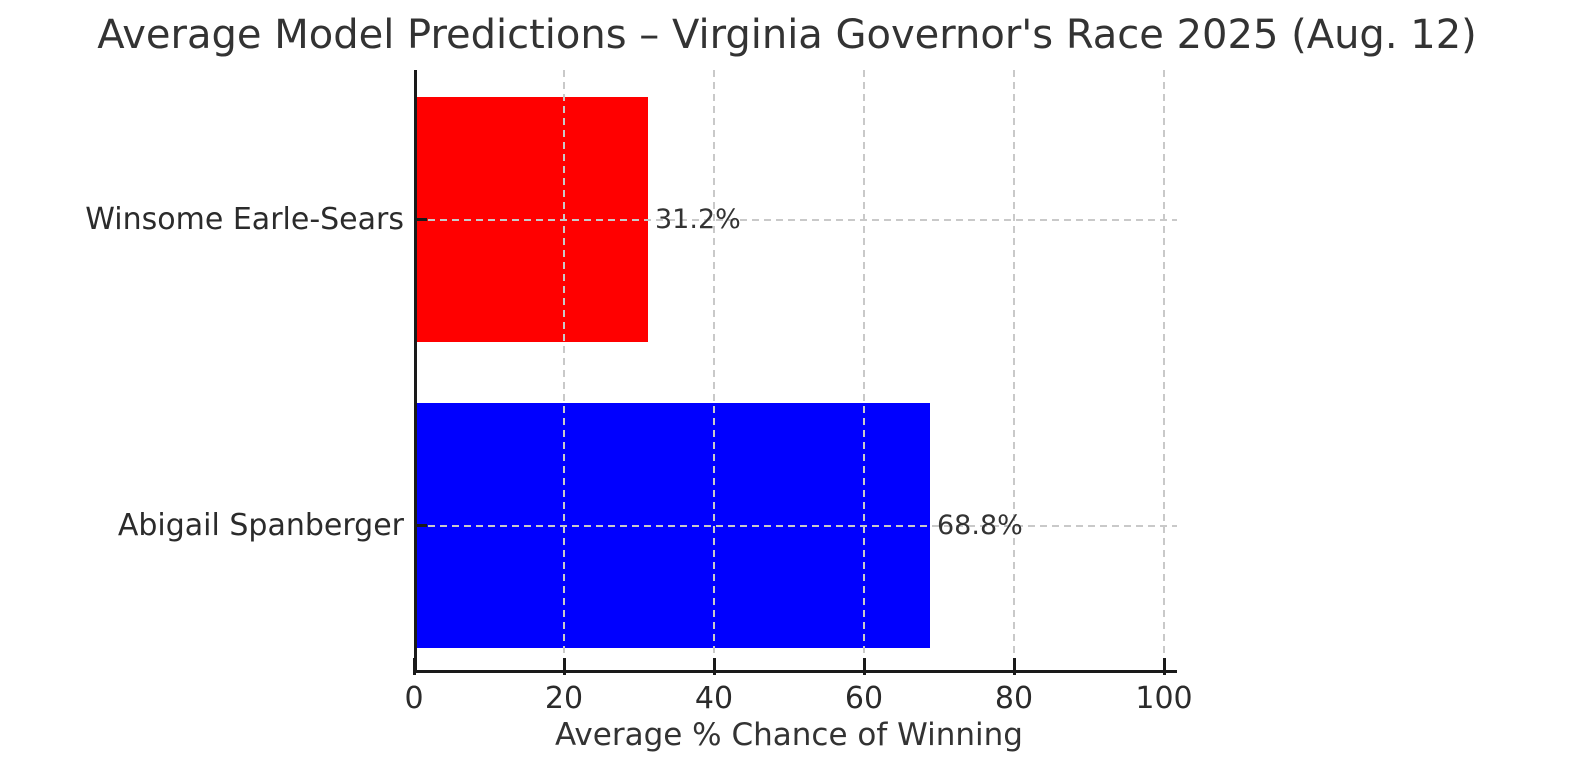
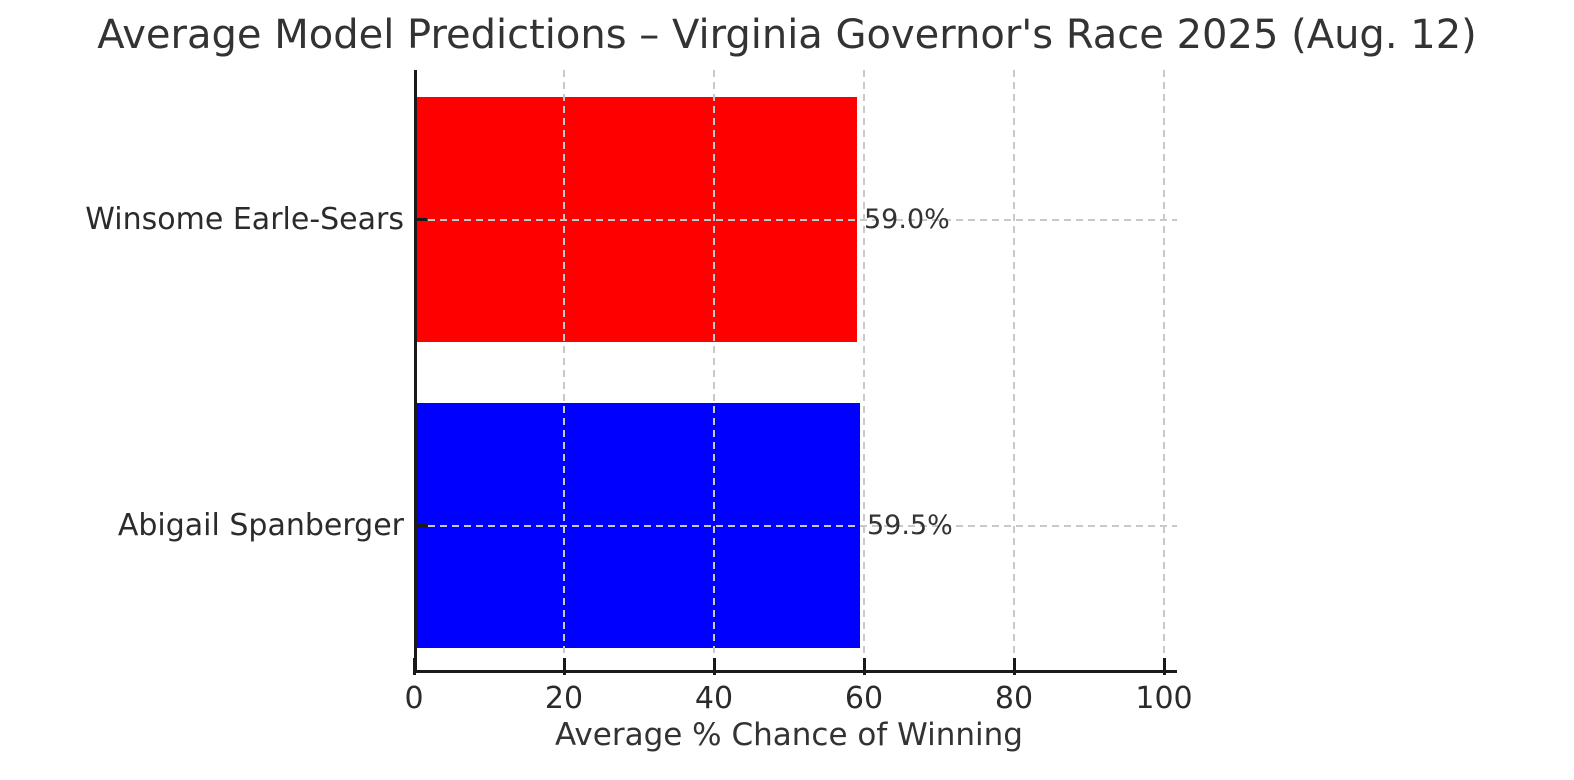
Winsome Earle-Sears: 31.2% -> 59.0%
Abigail Spanberger: 68.8% -> 59.5%
